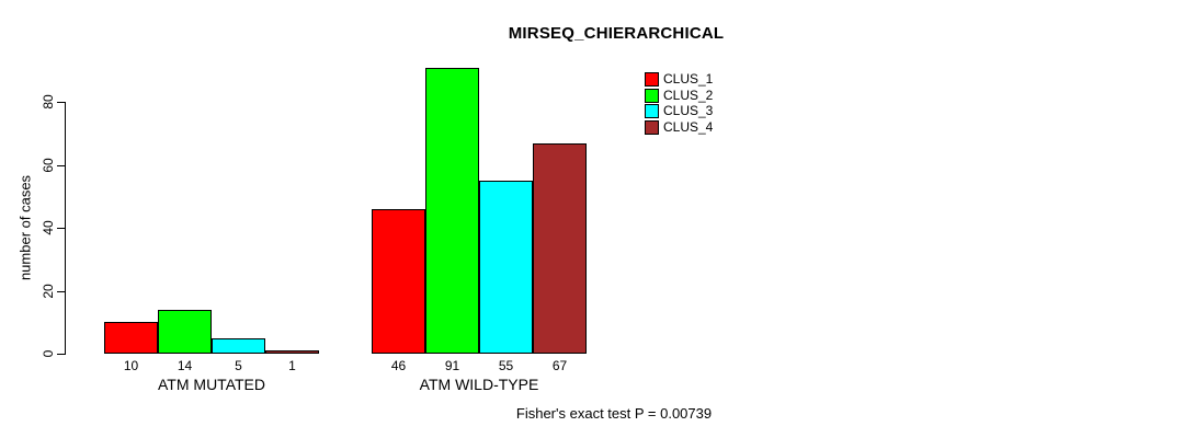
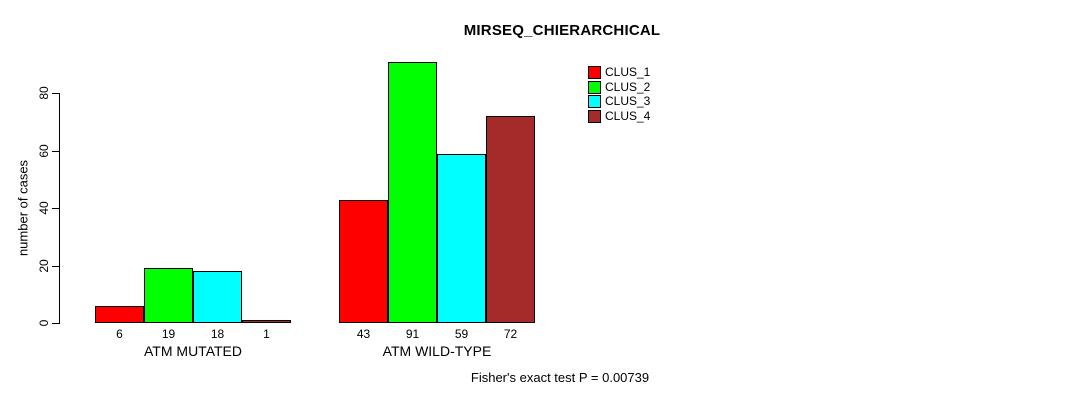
CLUS_1/ATM MUTATED: 10 -> 6
CLUS_2/ATM MUTATED: 14 -> 19
CLUS_3/ATM MUTATED: 5 -> 18
CLUS_1/ATM WILD-TYPE: 46 -> 43
CLUS_3/ATM WILD-TYPE: 55 -> 59
CLUS_4/ATM WILD-TYPE: 67 -> 72
